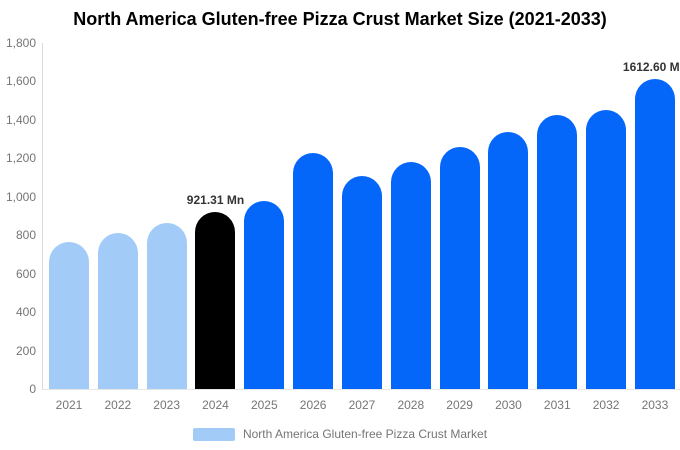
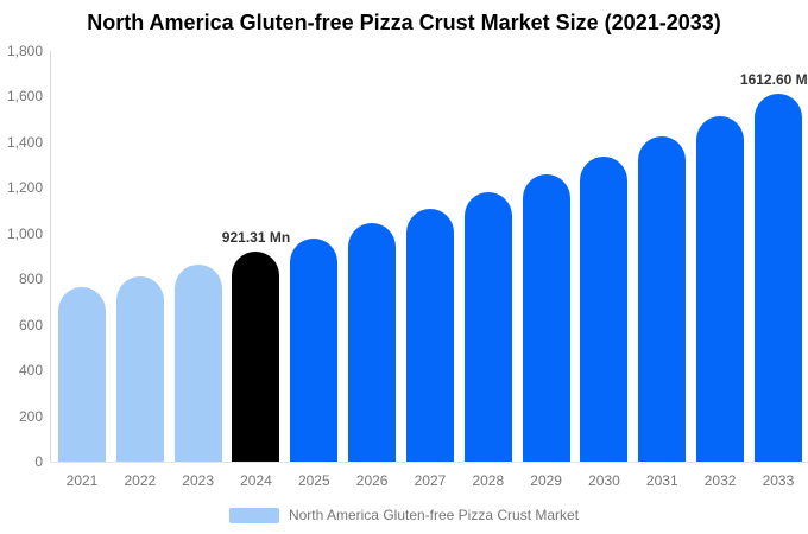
2026: 1230 -> 1040
2032: 1450 -> 1520
